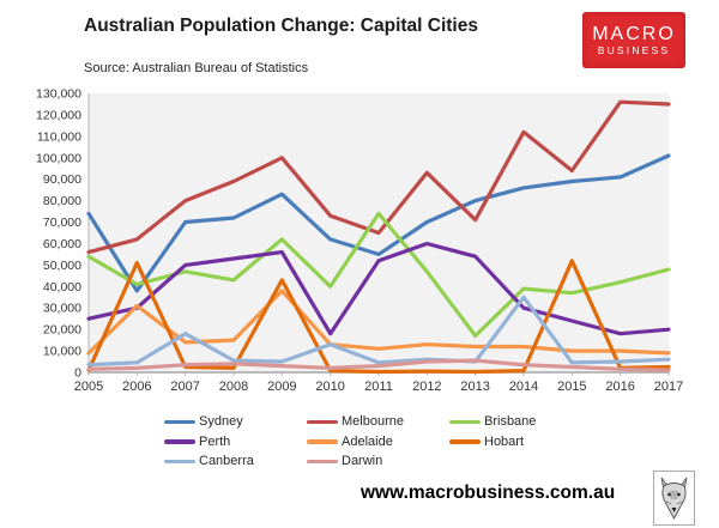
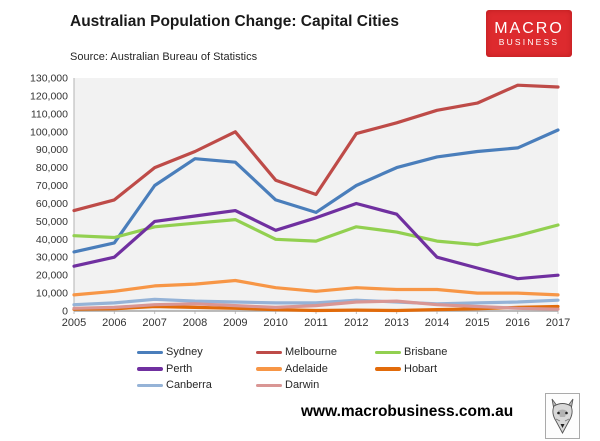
Sydney/2005: 74000 -> 33000
Brisbane/2005: 54000 -> 42000
Adelaide/2006: 31000 -> 11000
Hobart/2006: 51000 -> 1000
Canberra/2007: 18000 -> 6000
Sydney/2008: 72000 -> 85000
Brisbane/2008: 43000 -> 49000
Brisbane/2009: 62000 -> 51000
Adelaide/2009: 38000 -> 17000
Hobart/2009: 43000 -> 2000
Perth/2010: 18000 -> 45000
Canberra/2010: 13000 -> 4000
Brisbane/2011: 74000 -> 39000
Melbourne/2012: 93000 -> 99000
Melbourne/2013: 71000 -> 105000
Brisbane/2013: 17000 -> 44000
Canberra/2014: 35000 -> 4000
Melbourne/2015: 94000 -> 116000
Hobart/2015: 52000 -> 1000
